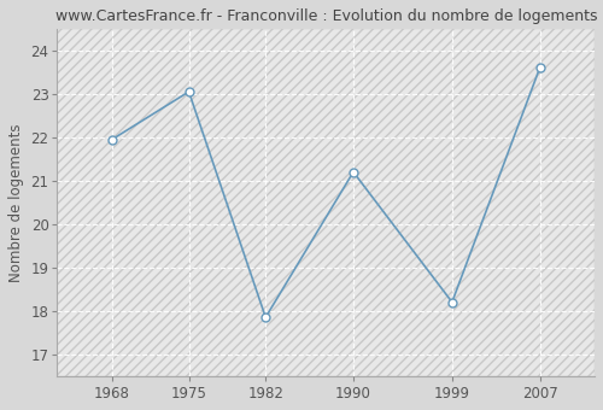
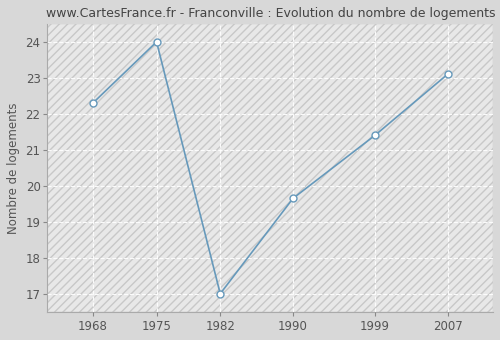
1968: 21.95 -> 22.30
1975: 23.05 -> 24.00
1982: 17.85 -> 17.00
1990: 21.20 -> 19.65
1999: 18.20 -> 21.40
2007: 23.60 -> 23.10
